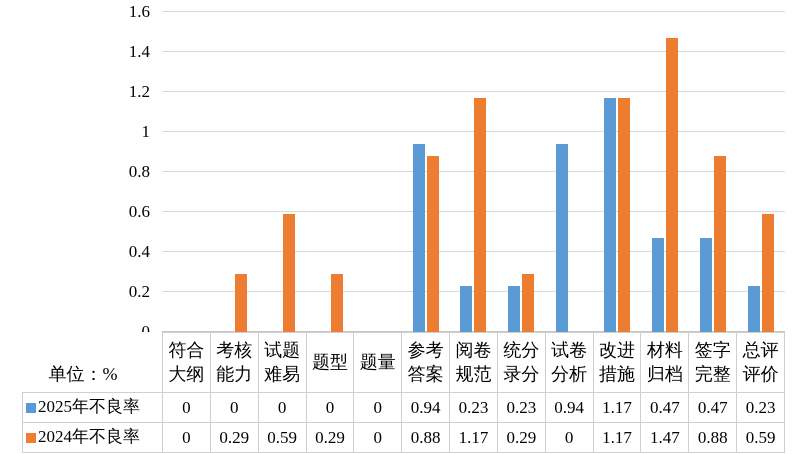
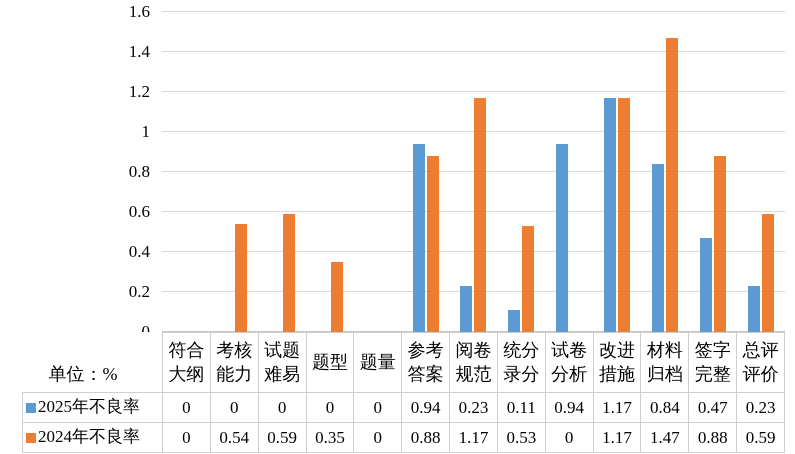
2024年不良率/考核能力: 0.29 -> 0.54
2024年不良率/题型: 0.29 -> 0.35
2025年不良率/统分录分: 0.23 -> 0.11
2024年不良率/统分录分: 0.29 -> 0.53
2025年不良率/材料归档: 0.47 -> 0.84
